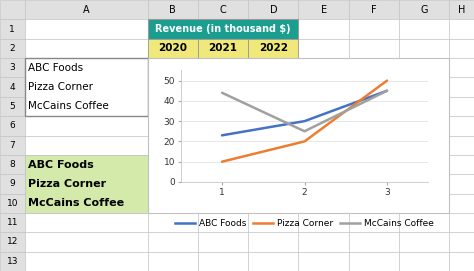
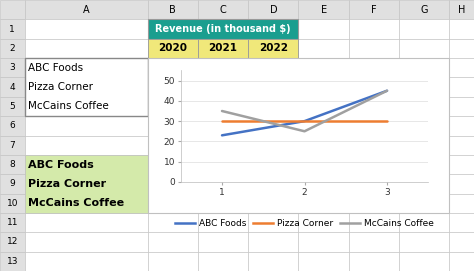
Pizza Corner/1: 10 -> 30
McCains Coffee/1: 44 -> 35
Pizza Corner/2: 20 -> 30
Pizza Corner/3: 50 -> 30
